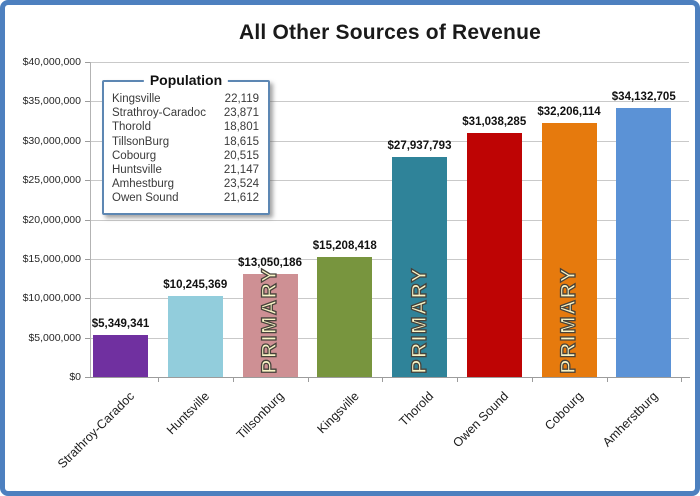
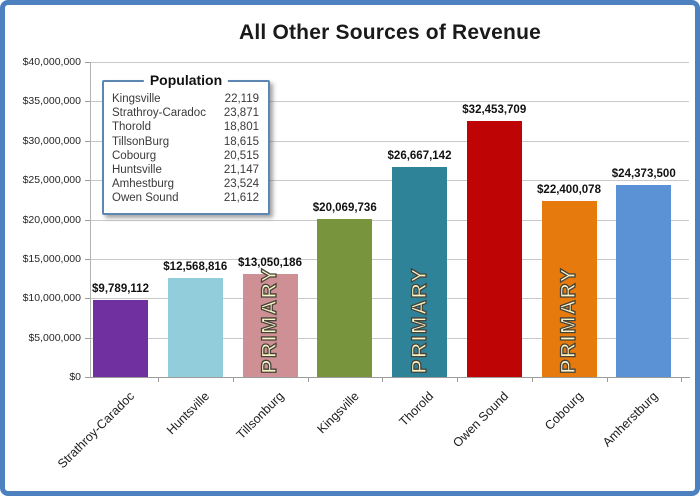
Strathroy-Caradoc: $5,349,341 -> $9,789,112
Huntsville: $10,245,369 -> $12,568,816
Kingsville: $15,208,418 -> $20,069,736
Thorold: $27,937,793 -> $26,667,142
Owen Sound: $31,038,285 -> $32,453,709
Cobourg: $32,206,114 -> $22,400,078
Amherstburg: $34,132,705 -> $24,373,500
